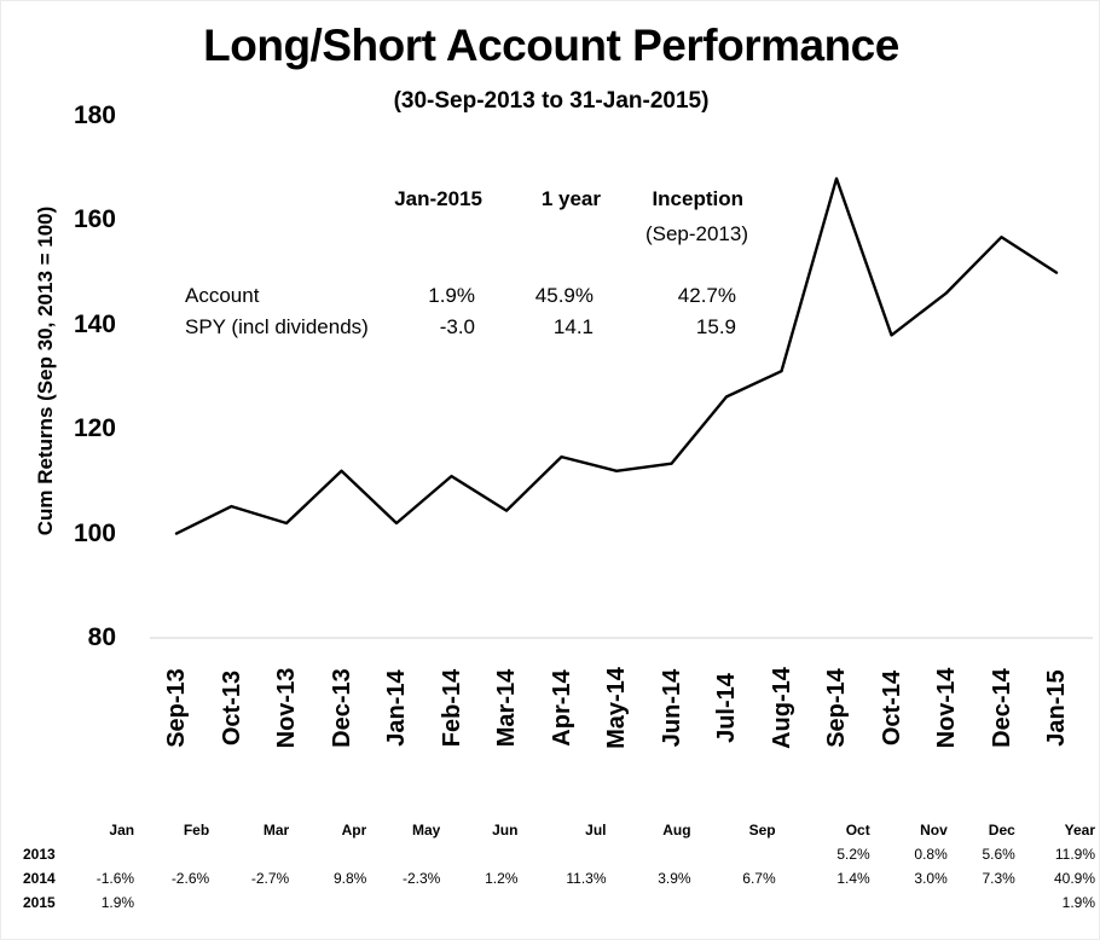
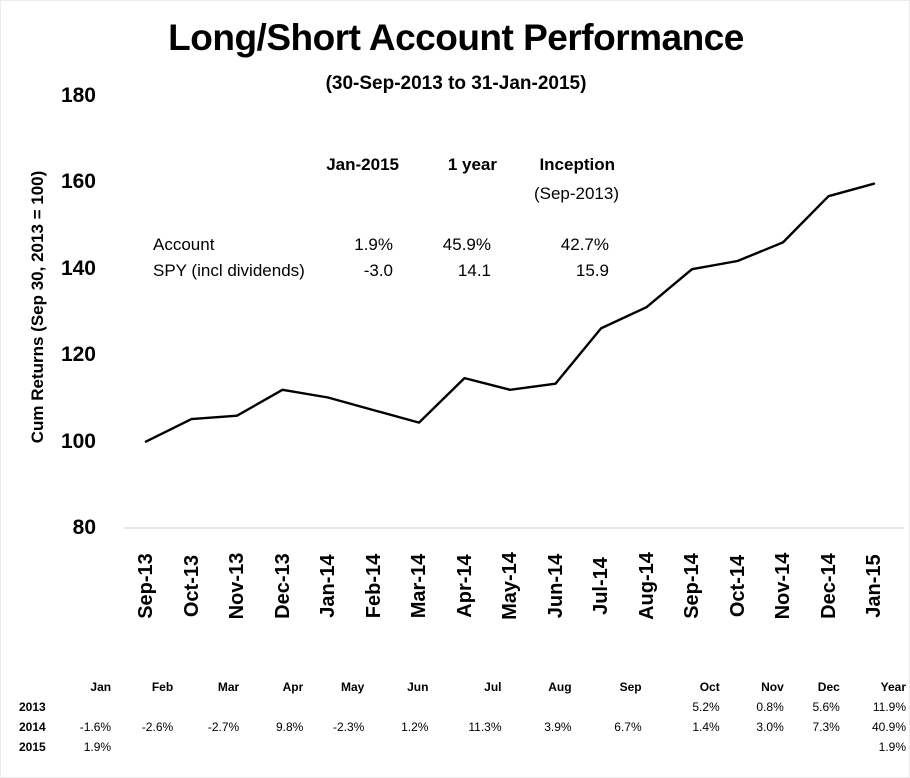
Nov-13: 102 -> 106
Jan-14: 102 -> 110
Feb-14: 111 -> 107
Sep-14: 168 -> 140
Oct-14: 138 -> 142
Jan-15: 150 -> 160
